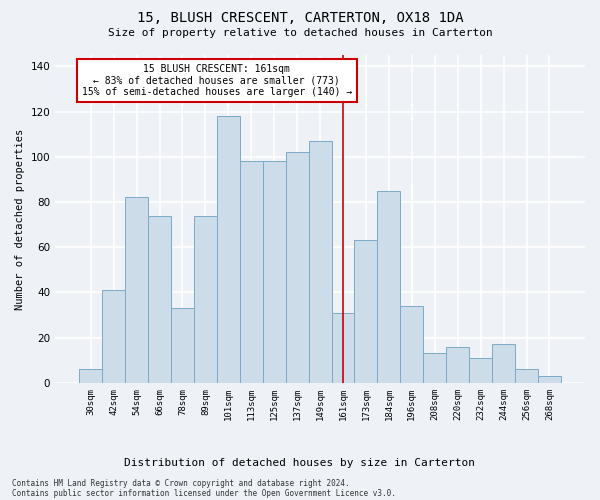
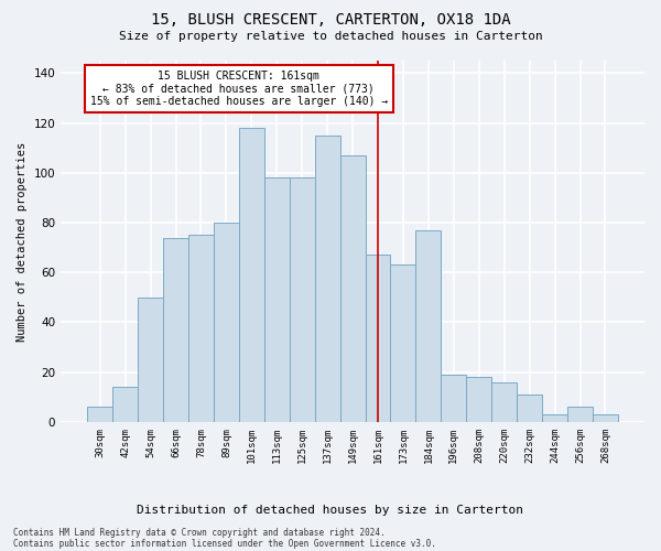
42sqm: 41 -> 14
54sqm: 82 -> 50
78sqm: 33 -> 75
89sqm: 74 -> 80
137sqm: 102 -> 115
161sqm: 31 -> 67
184sqm: 85 -> 77
196sqm: 34 -> 19
208sqm: 13 -> 18
244sqm: 17 -> 3
